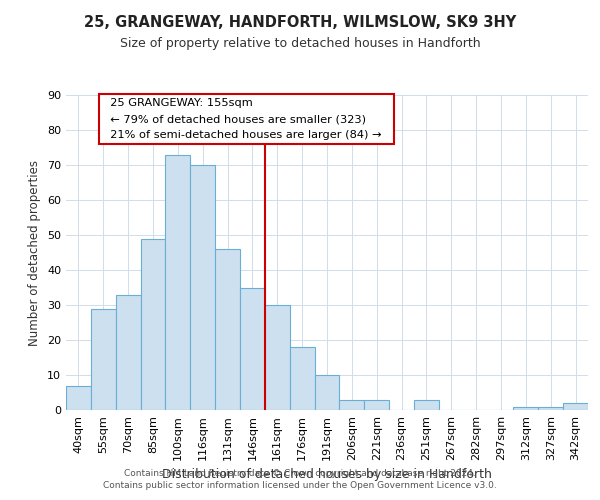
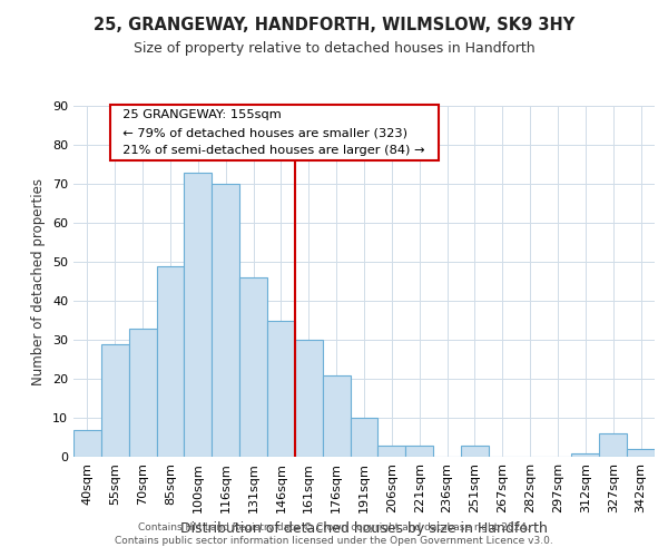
176sqm: 18 -> 21
327sqm: 1 -> 6
